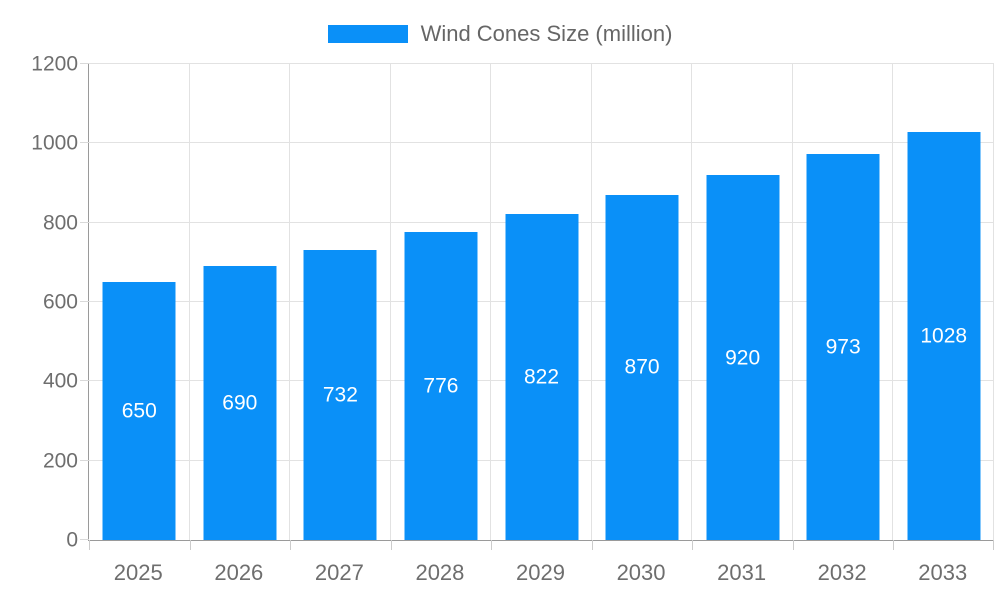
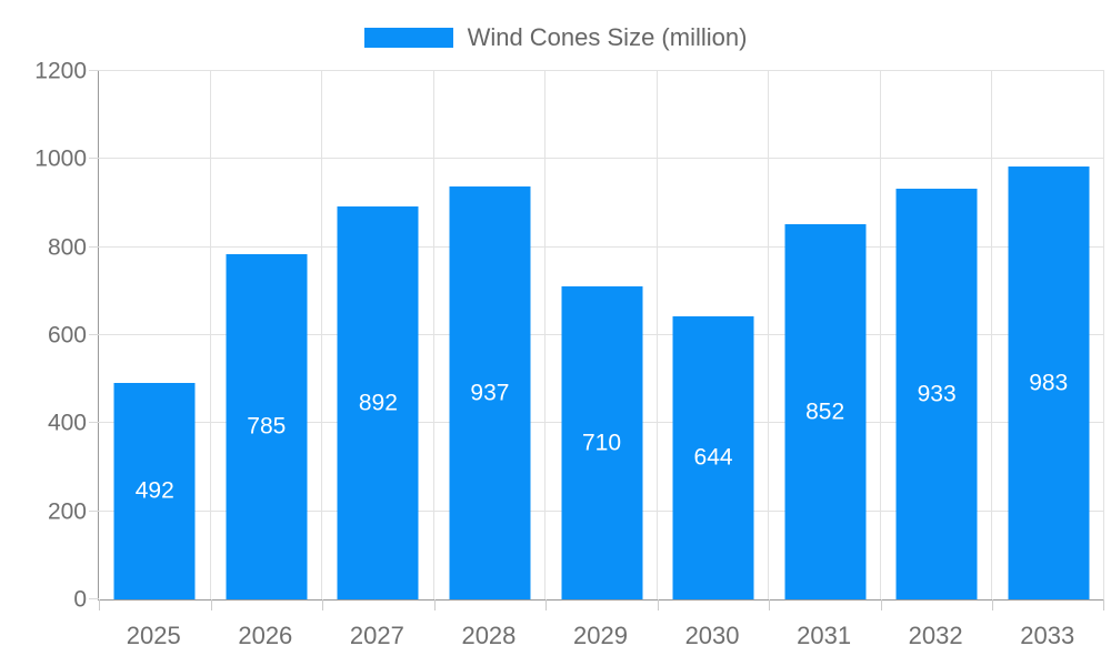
2025: 650 -> 492
2026: 690 -> 785
2027: 732 -> 892
2028: 776 -> 937
2029: 822 -> 710
2030: 870 -> 644
2031: 920 -> 852
2032: 973 -> 933
2033: 1028 -> 983
